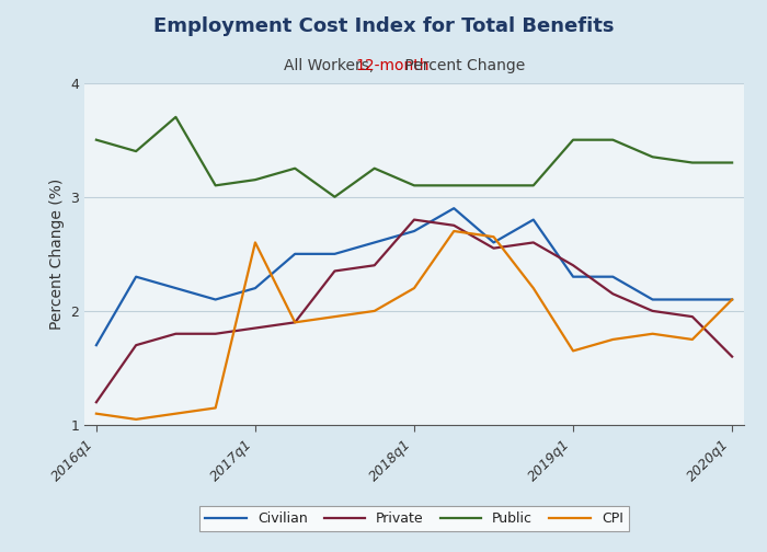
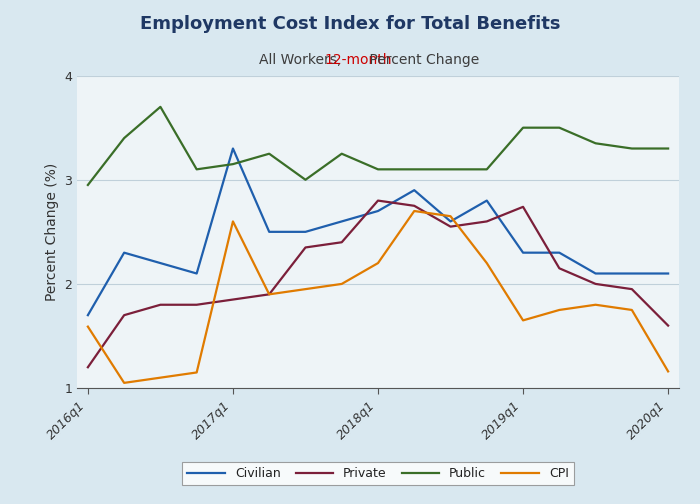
Public/2016q1: 3.50 -> 2.95
CPI/2016q1: 1.10 -> 1.59
Civilian/2017q1: 2.2 -> 3.3
Private/2019q1: 2.40 -> 2.74
CPI/2020q1: 2.10 -> 1.16
